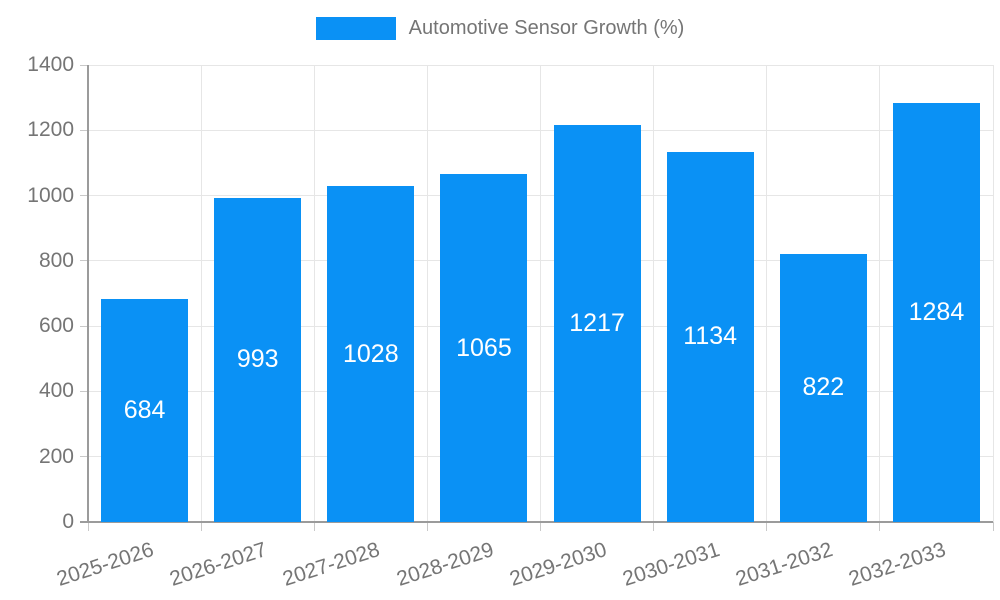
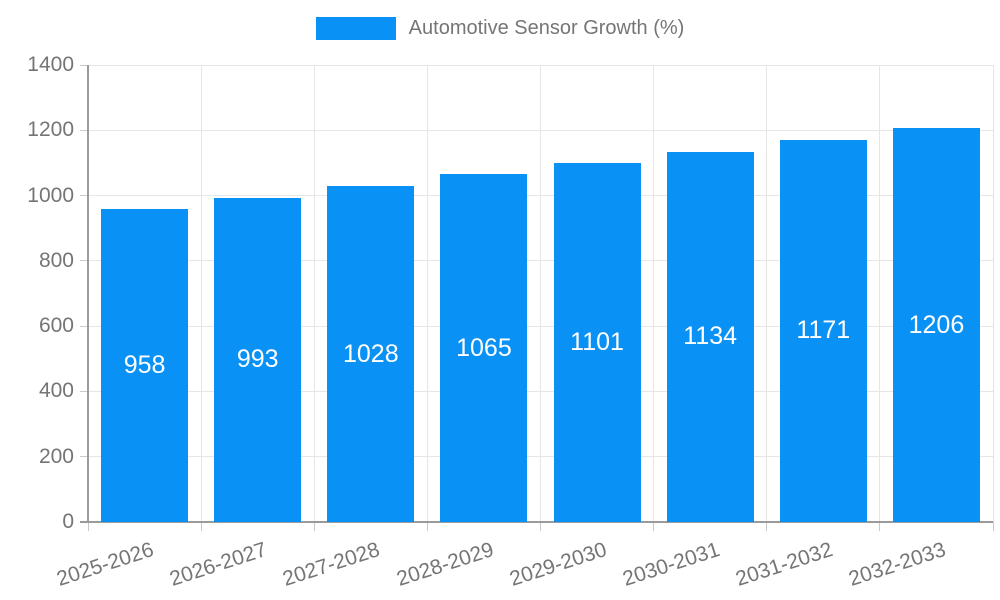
2025-2026: 684 -> 958
2029-2030: 1217 -> 1101
2031-2032: 822 -> 1171
2032-2033: 1284 -> 1206
